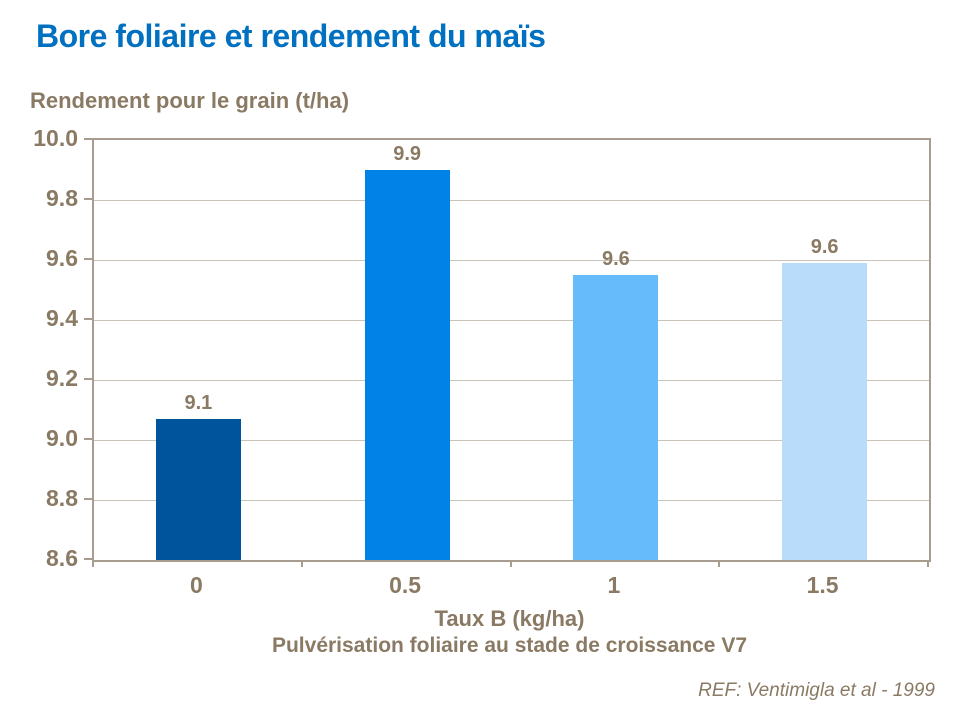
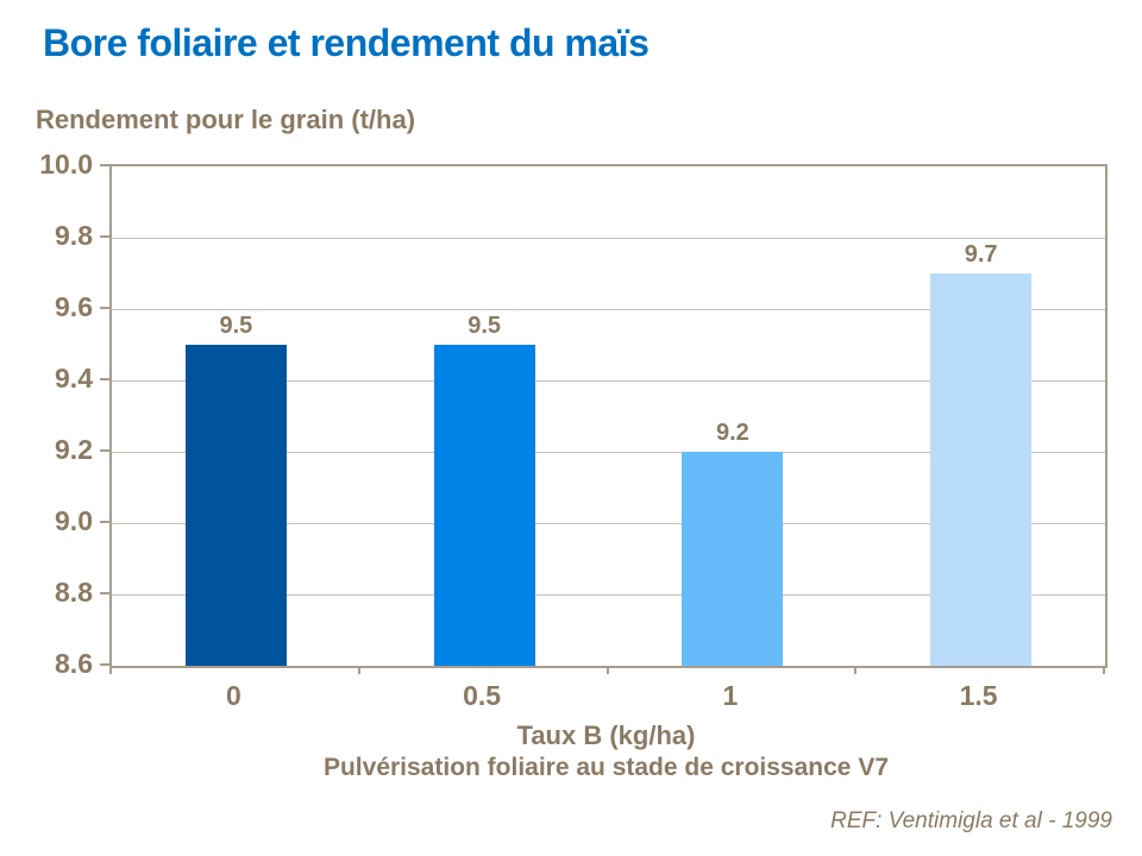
0: 9.1 -> 9.5
0.5: 9.9 -> 9.5
1: 9.6 -> 9.2
1.5: 9.6 -> 9.7
